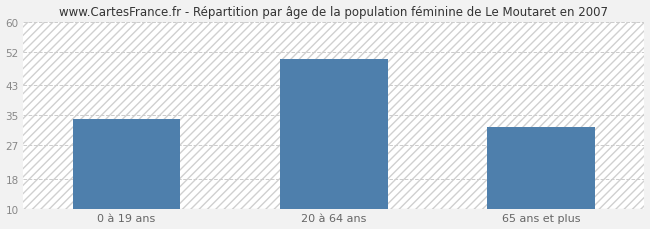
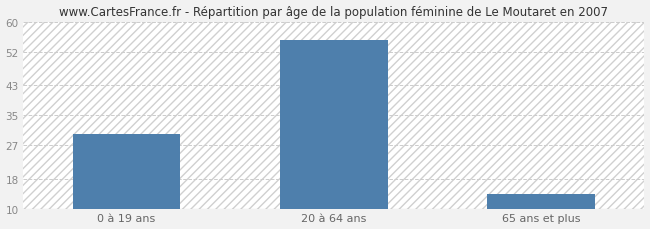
0 à 19 ans: 34 -> 30
20 à 64 ans: 50 -> 55
65 ans et plus: 32 -> 14
